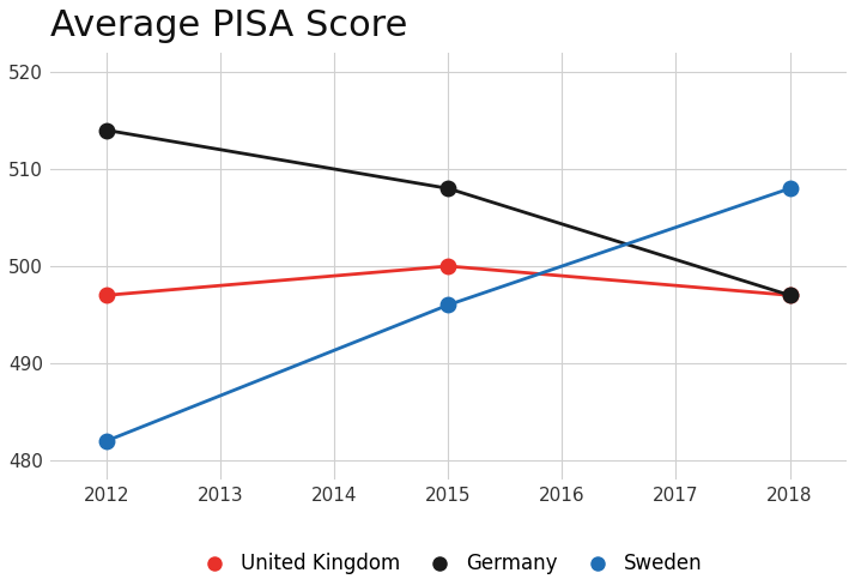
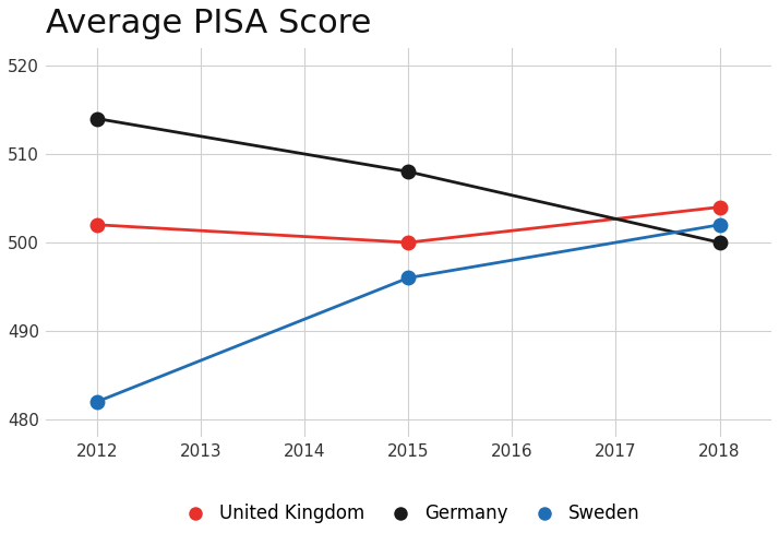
United Kingdom/2012: 497 -> 502
United Kingdom/2018: 497 -> 504
Germany/2018: 497 -> 500
Sweden/2018: 508 -> 502
